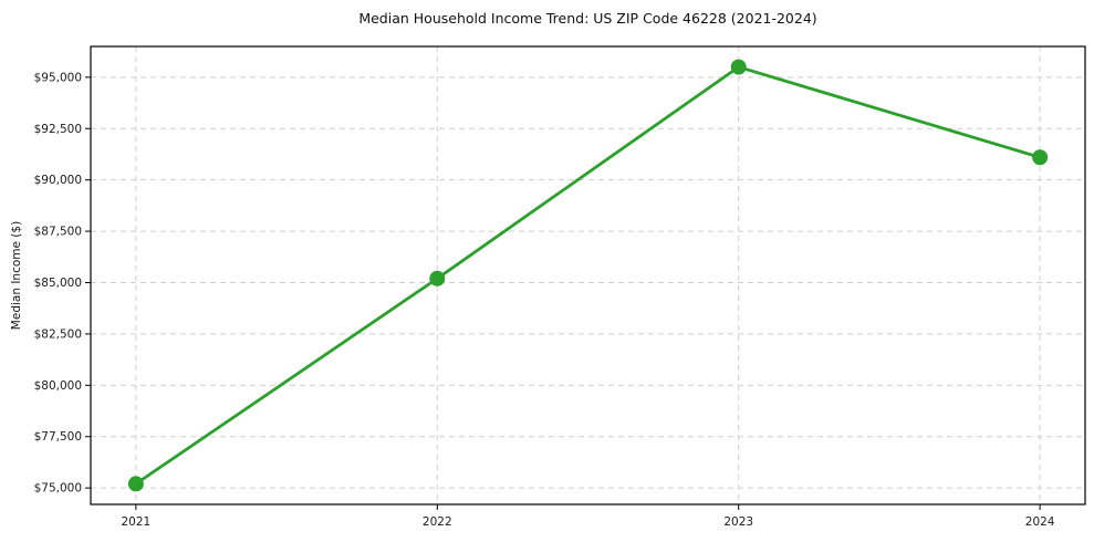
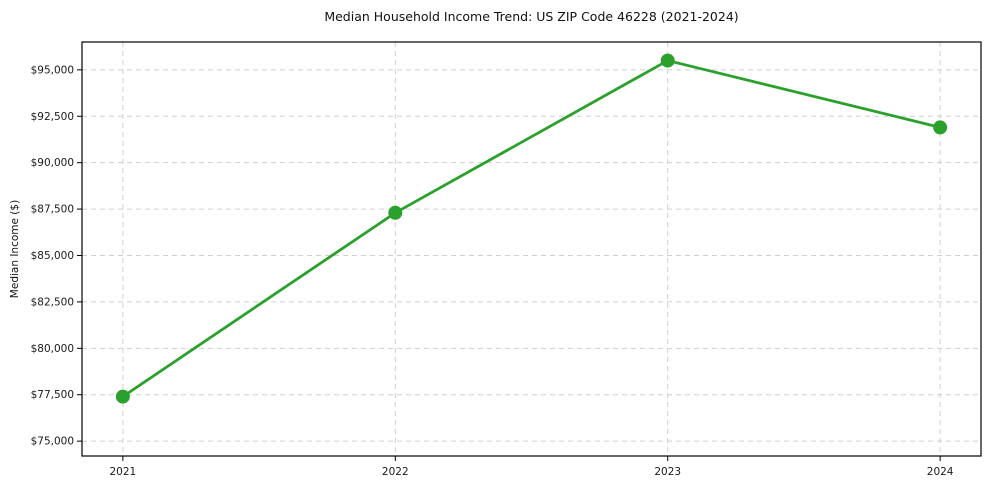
2021: $75200 -> $77400
2022: $85200 -> $87300
2024: $91100 -> $91900
